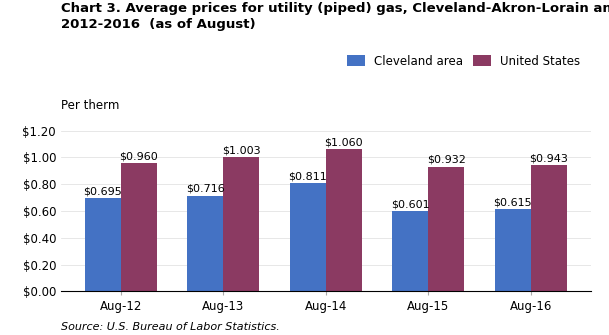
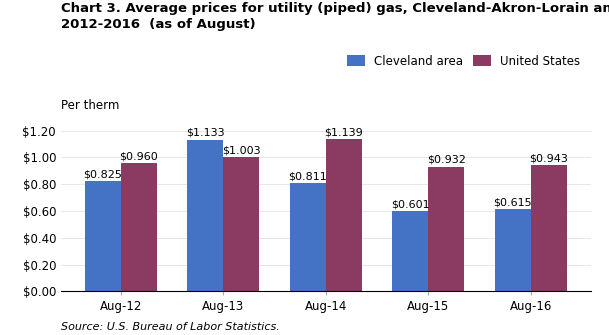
Cleveland area/Aug-12: $0.695 -> $0.825
Cleveland area/Aug-13: $0.716 -> $1.133
United States/Aug-14: $1.060 -> $1.139
